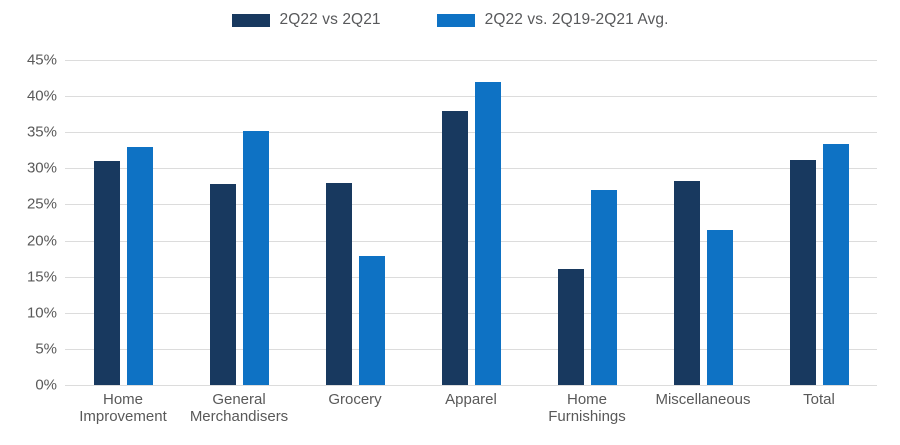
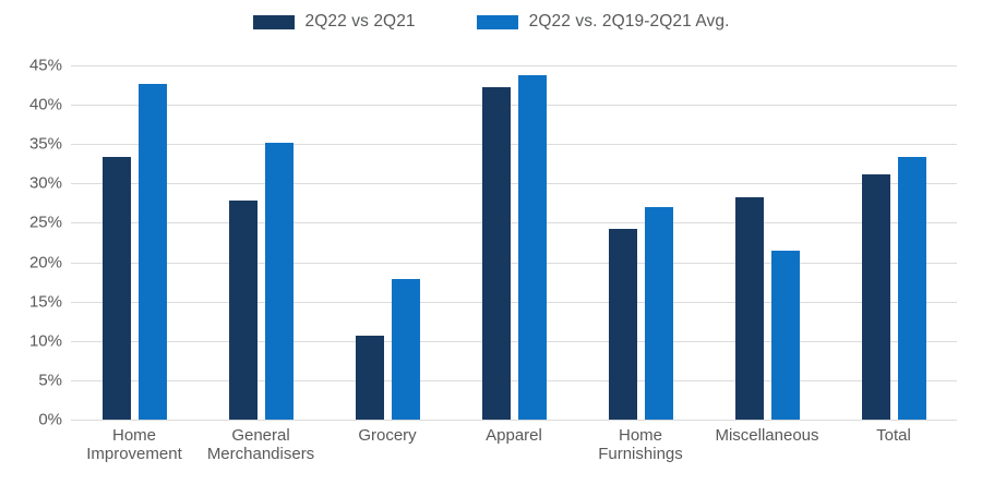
2Q22 vs 2Q21/Home Improvement: 31% -> 33%
2Q22 vs. 2Q19-2Q21 Avg./Home Improvement: 33% -> 43%
2Q22 vs 2Q21/Grocery: 28% -> 11%
2Q22 vs 2Q21/Apparel: 38% -> 42%
2Q22 vs. 2Q19-2Q21 Avg./Apparel: 42% -> 44%
2Q22 vs 2Q21/Home Furnishings: 16% -> 24%
